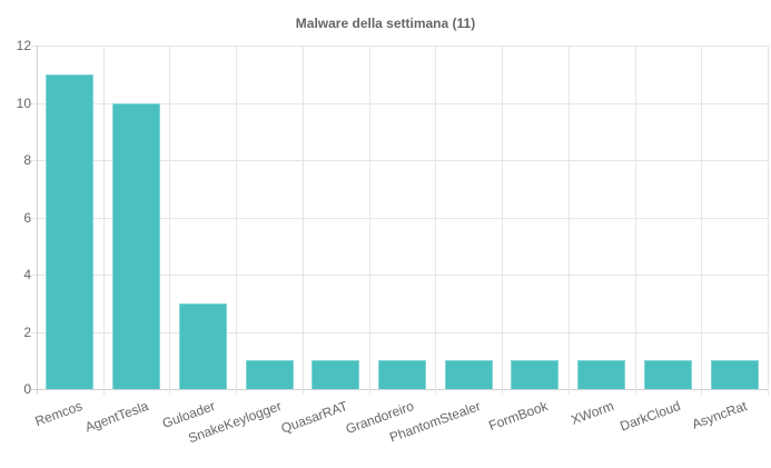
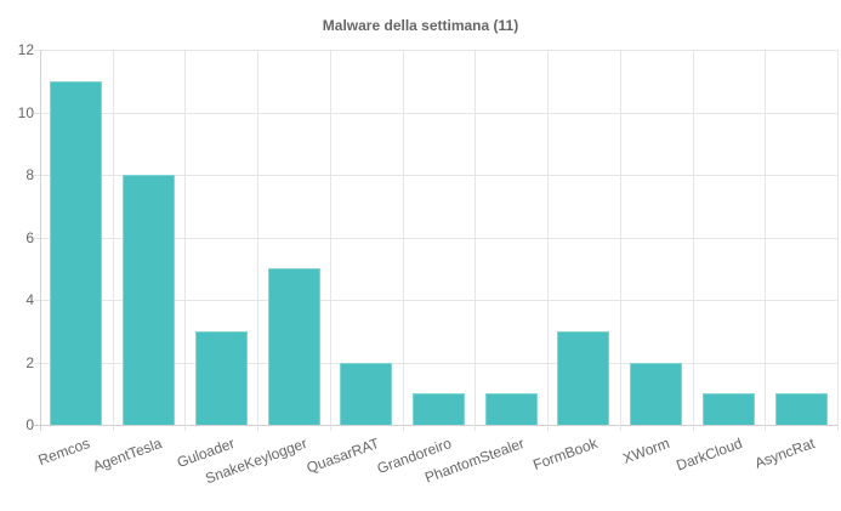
AgentTesla: 10 -> 8
SnakeKeylogger: 1 -> 5
QuasarRAT: 1 -> 2
FormBook: 1 -> 3
XWorm: 1 -> 2
